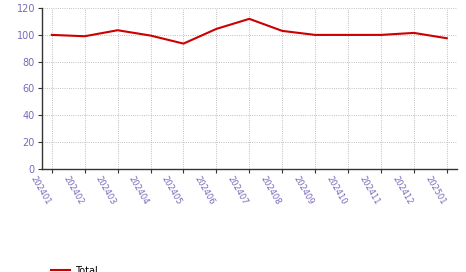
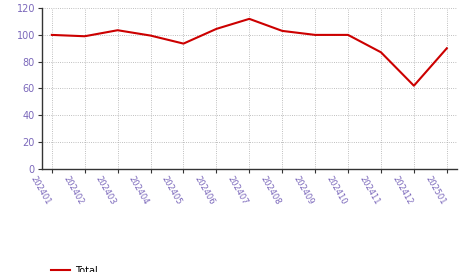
202411: 100 -> 87
202412: 102 -> 62
202501: 98 -> 90
